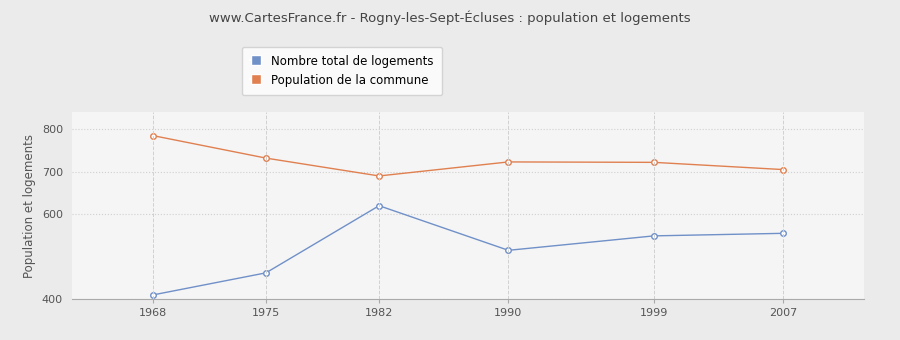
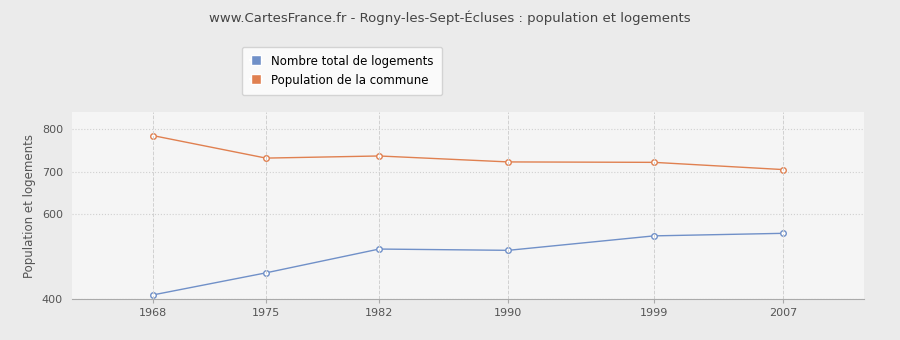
Nombre total de logements/1982: 620 -> 518
Population de la commune/1982: 690 -> 737
